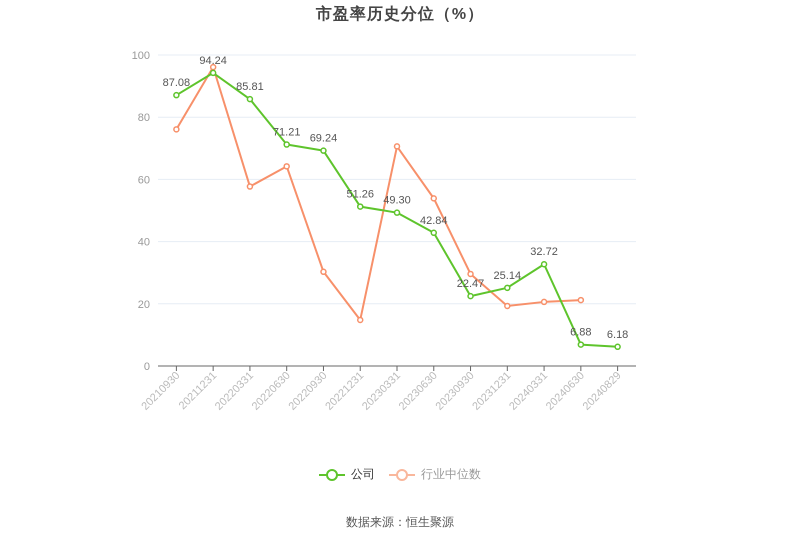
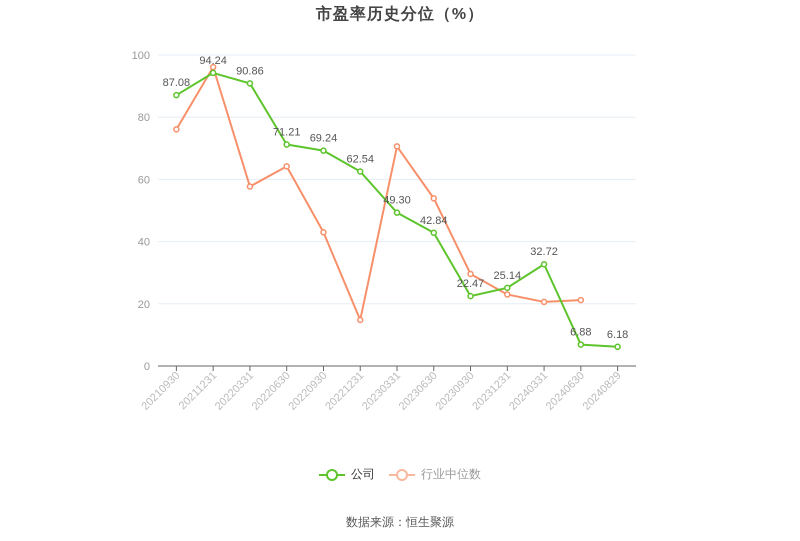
公司/20220331: 85.81 -> 90.86
行业中位数/20220930: 30 -> 43
公司/20221231: 51.26 -> 62.54
行业中位数/20231231: 19 -> 23
